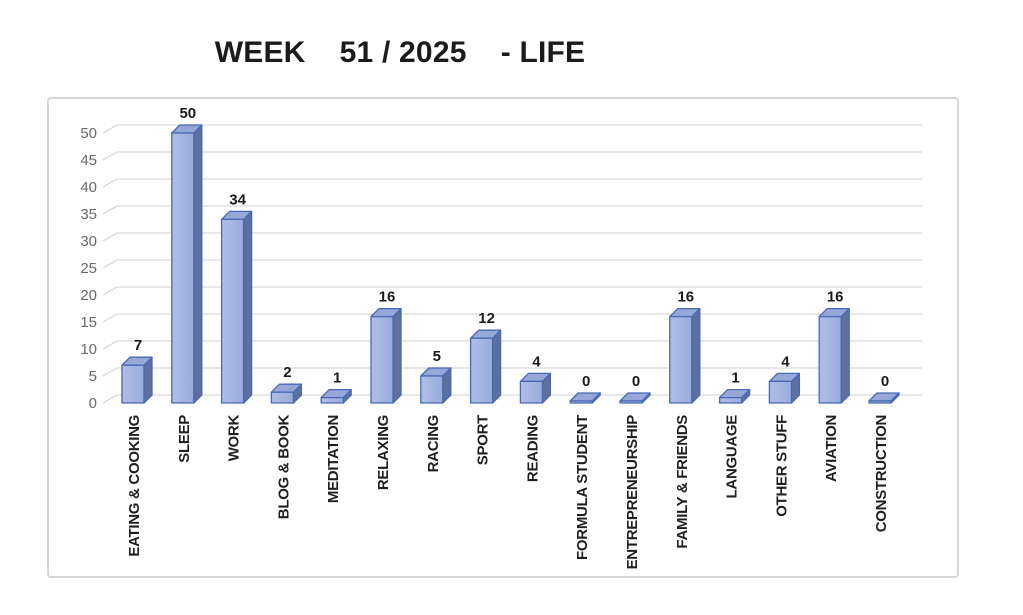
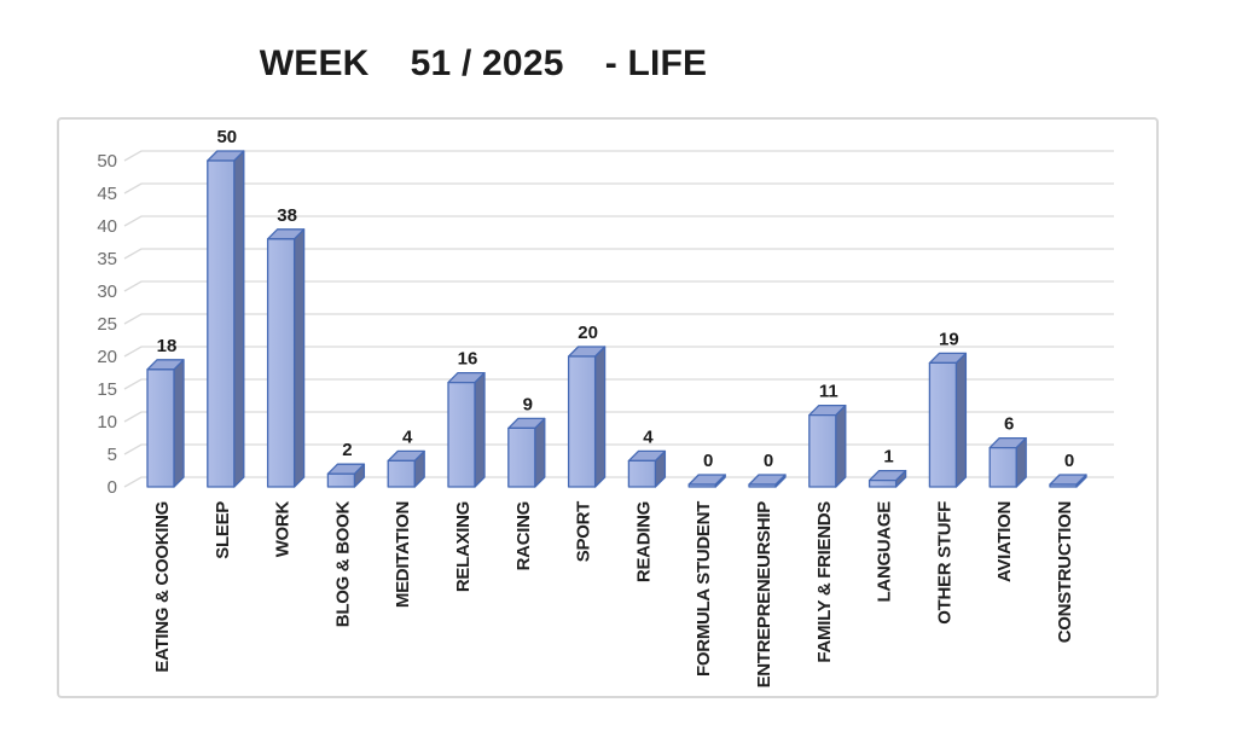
EATING & COOKING: 7 -> 18
WORK: 34 -> 38
MEDITATION: 1 -> 4
RACING: 5 -> 9
SPORT: 12 -> 20
FAMILY & FRIENDS: 16 -> 11
OTHER STUFF: 4 -> 19
AVIATION: 16 -> 6
